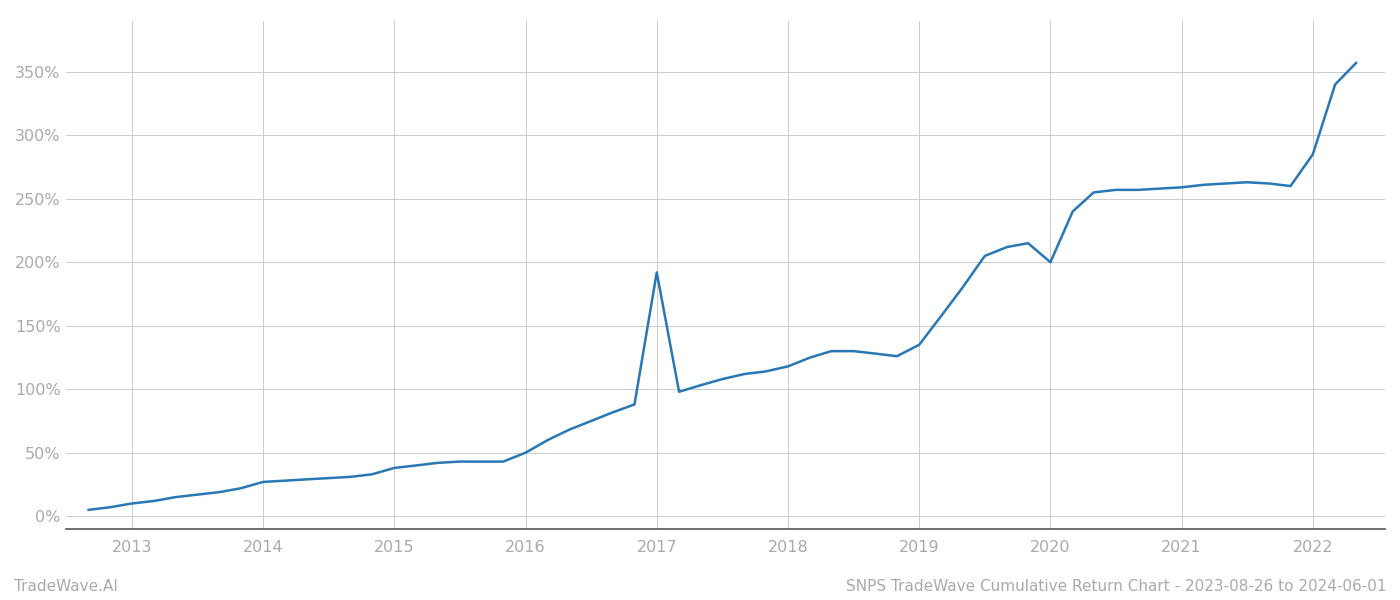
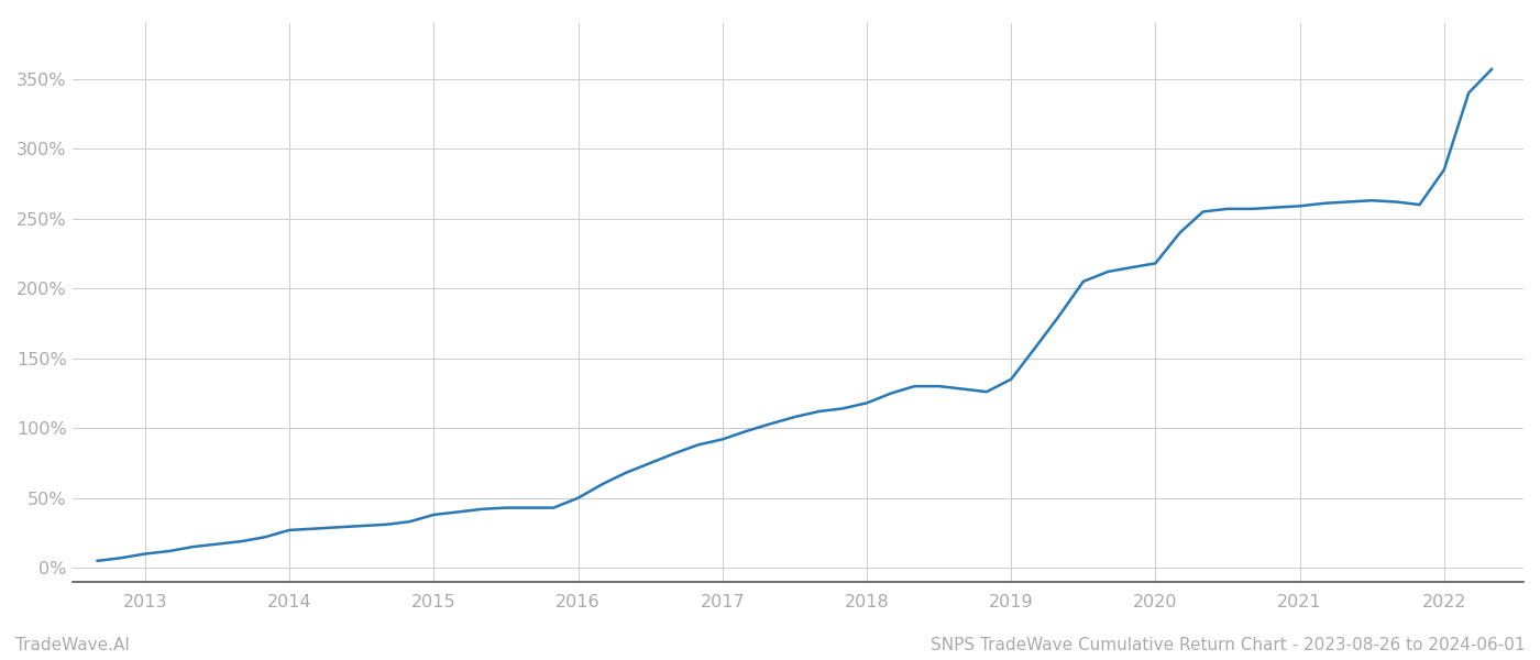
2017: 192% -> 92%
2020: 200% -> 218%
